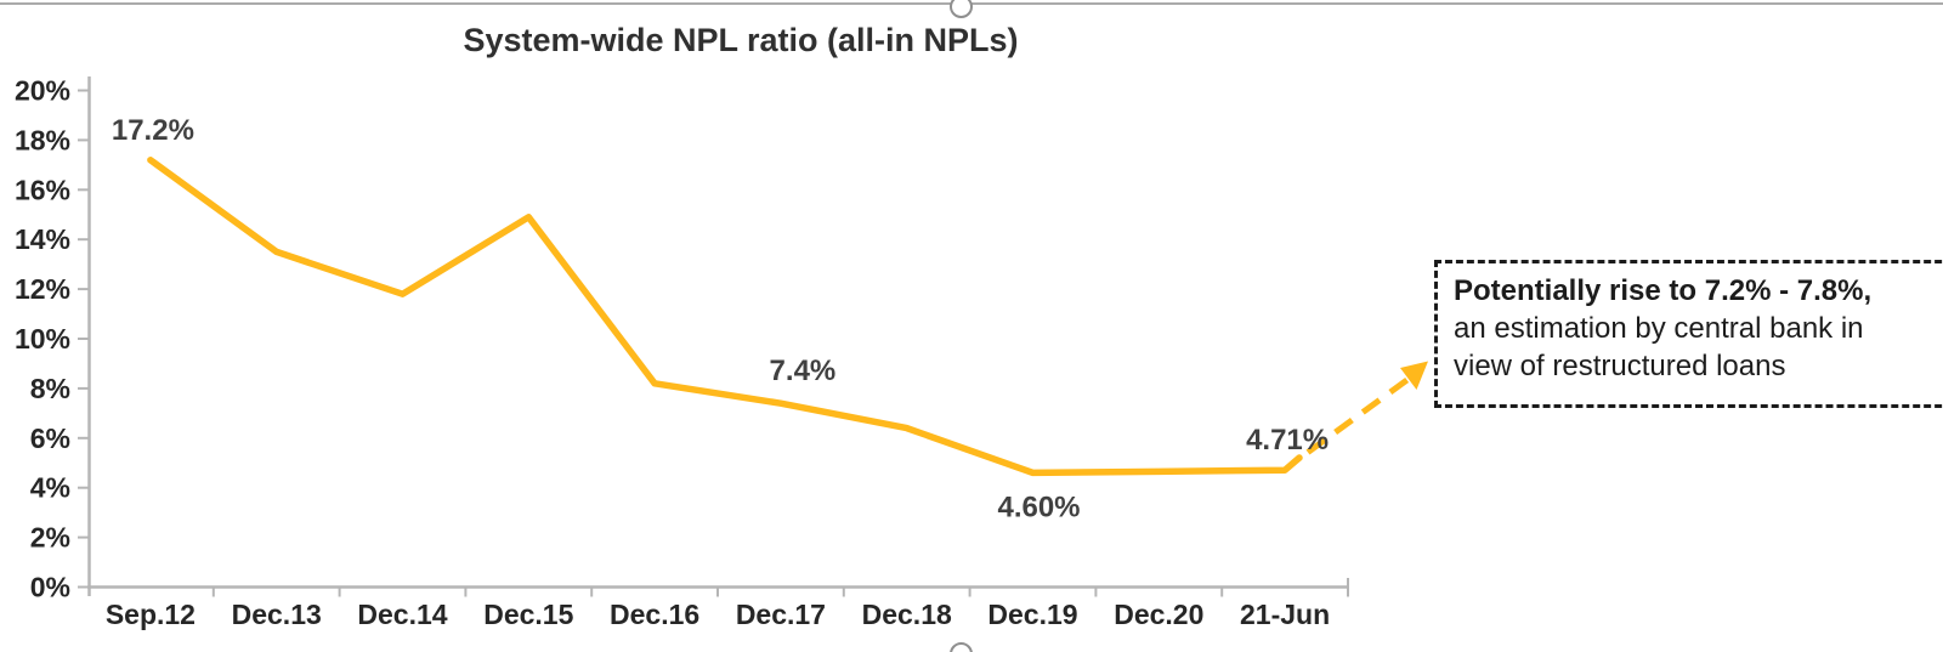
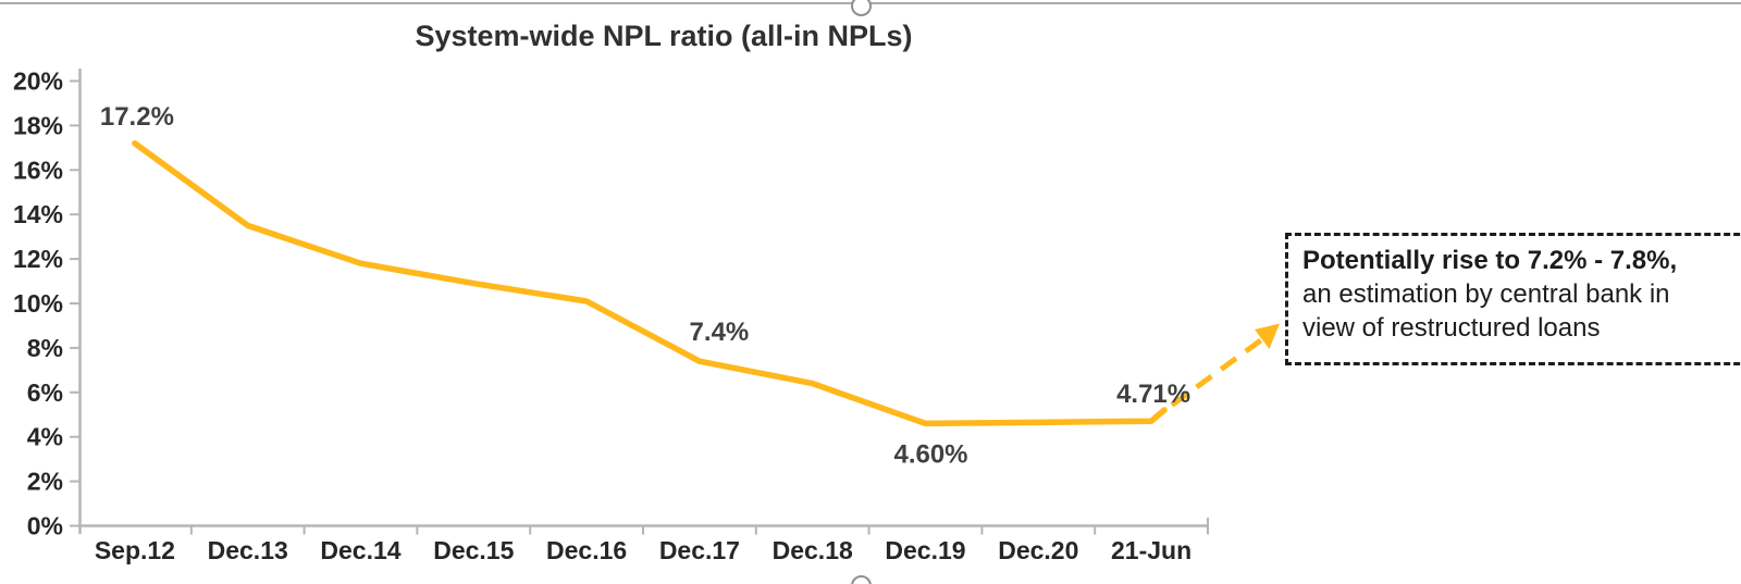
Dec.15: 14.9% -> 10.9%
Dec.16: 8.2% -> 10.1%
